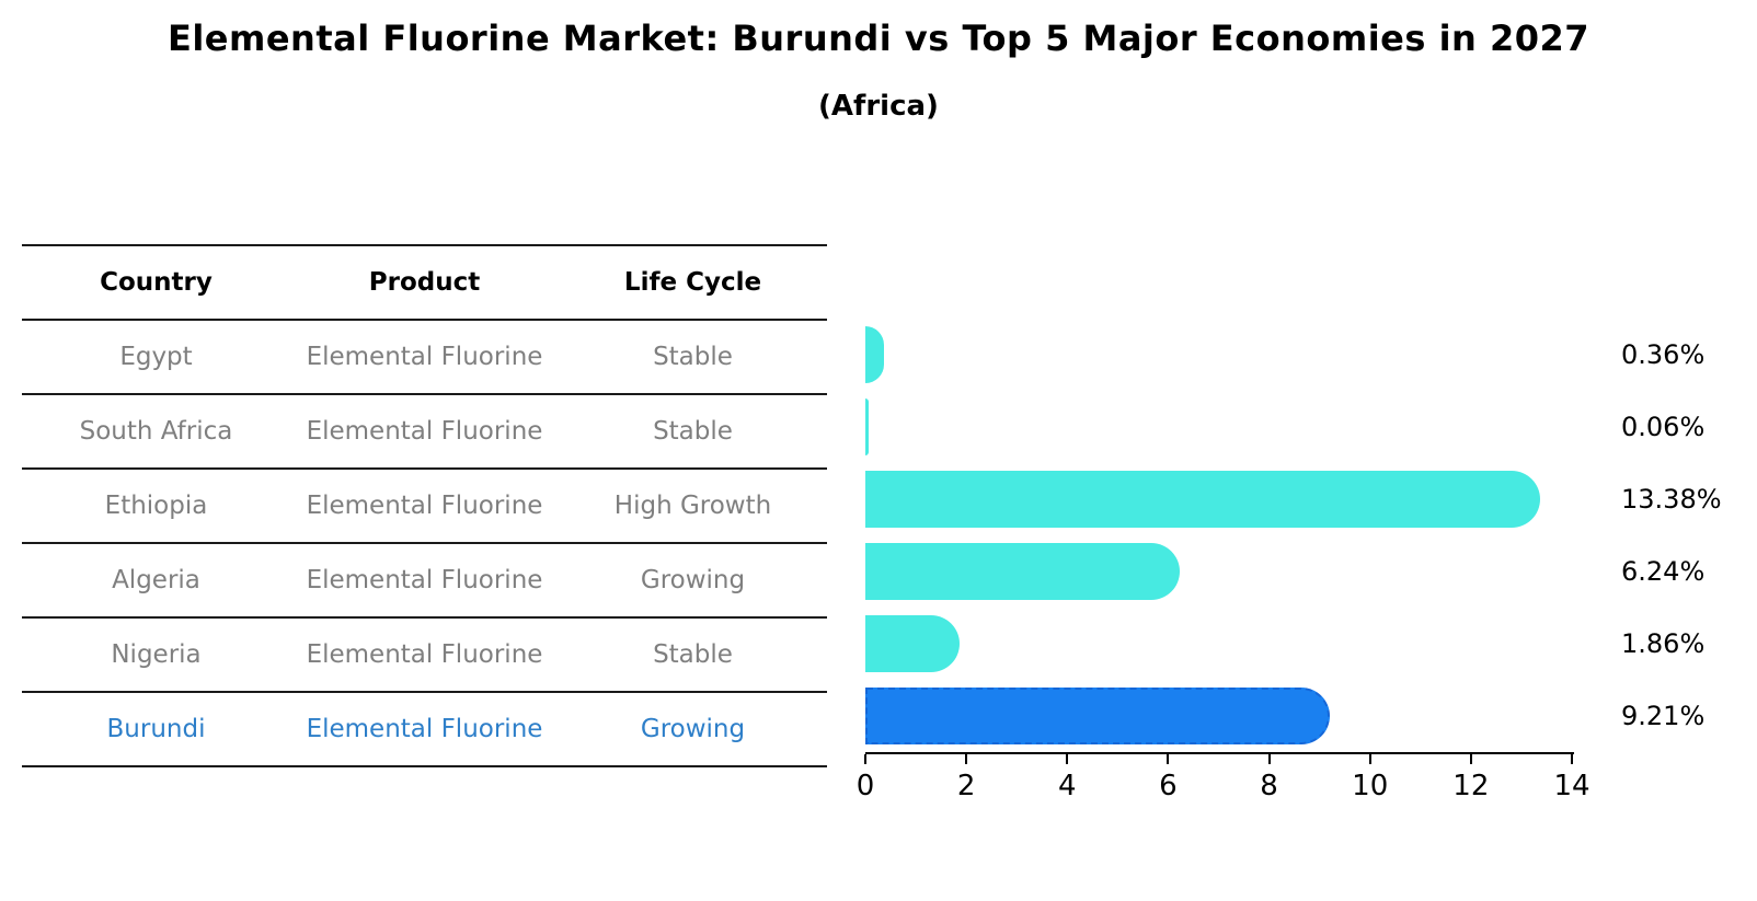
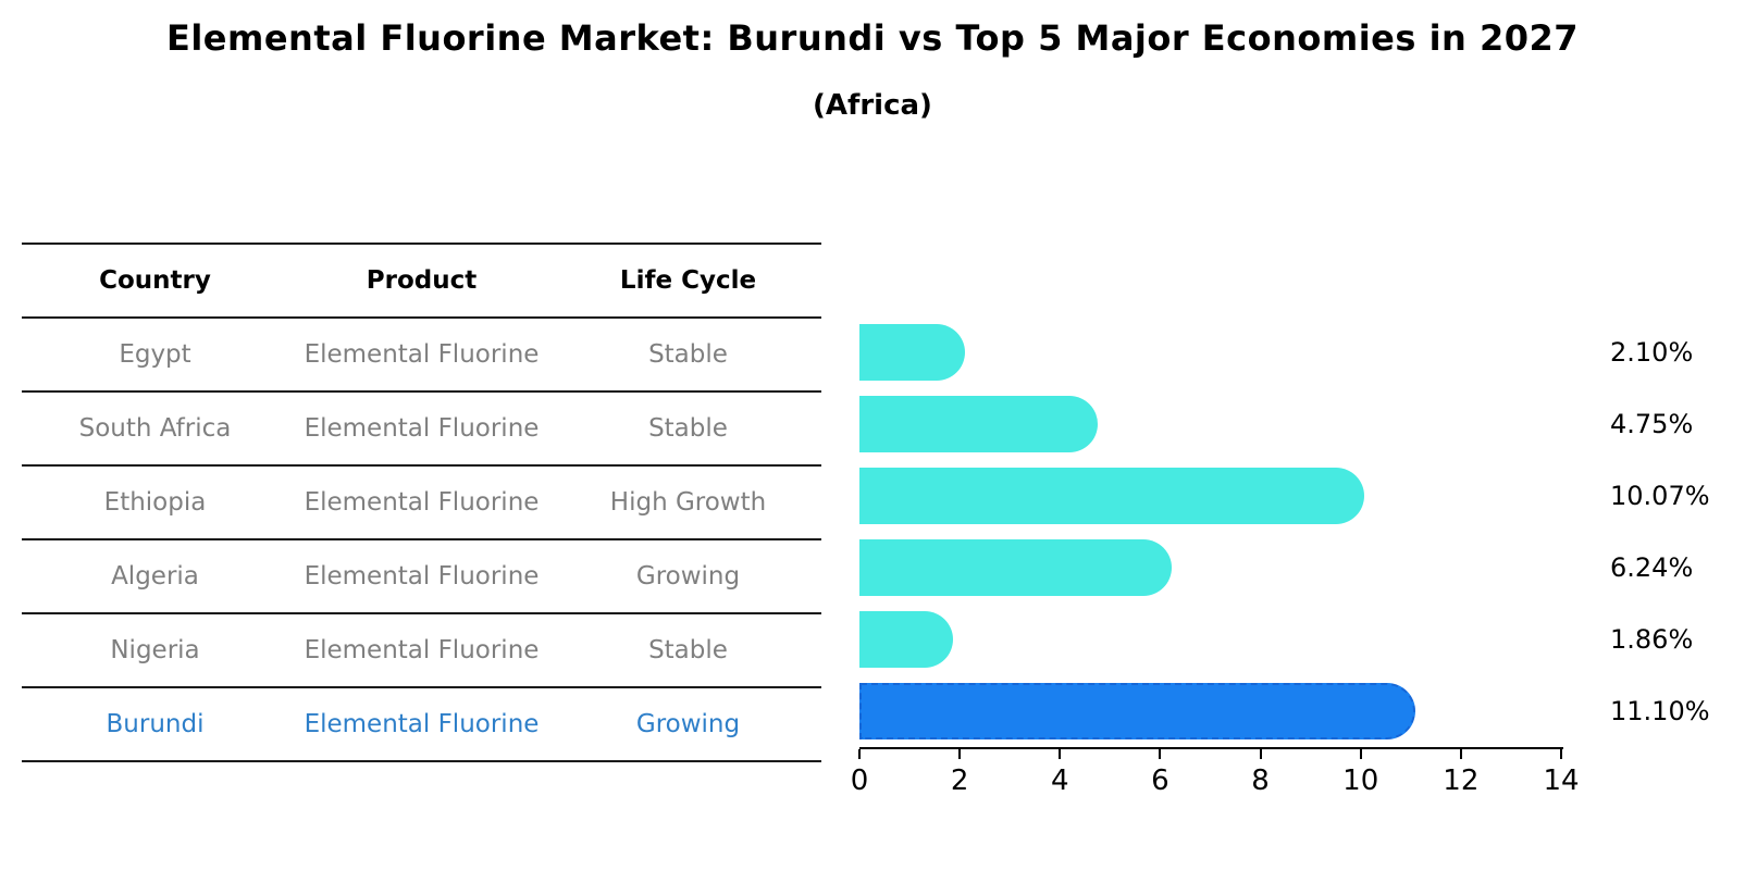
Egypt: 0.36% -> 2.10%
South Africa: 0.06% -> 4.75%
Ethiopia: 13.38% -> 10.07%
Burundi: 9.21% -> 11.10%
